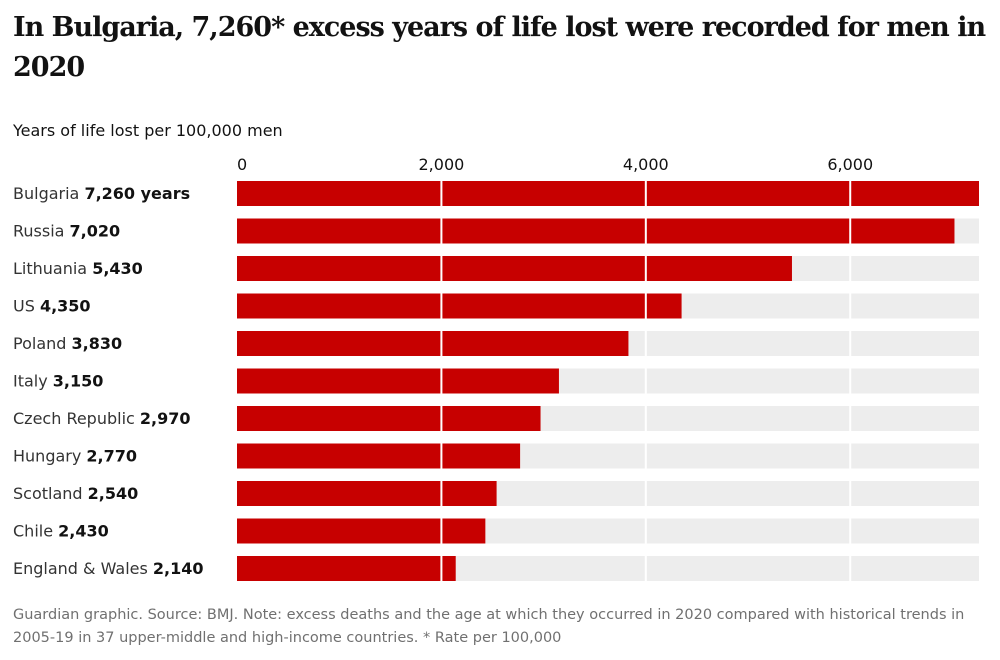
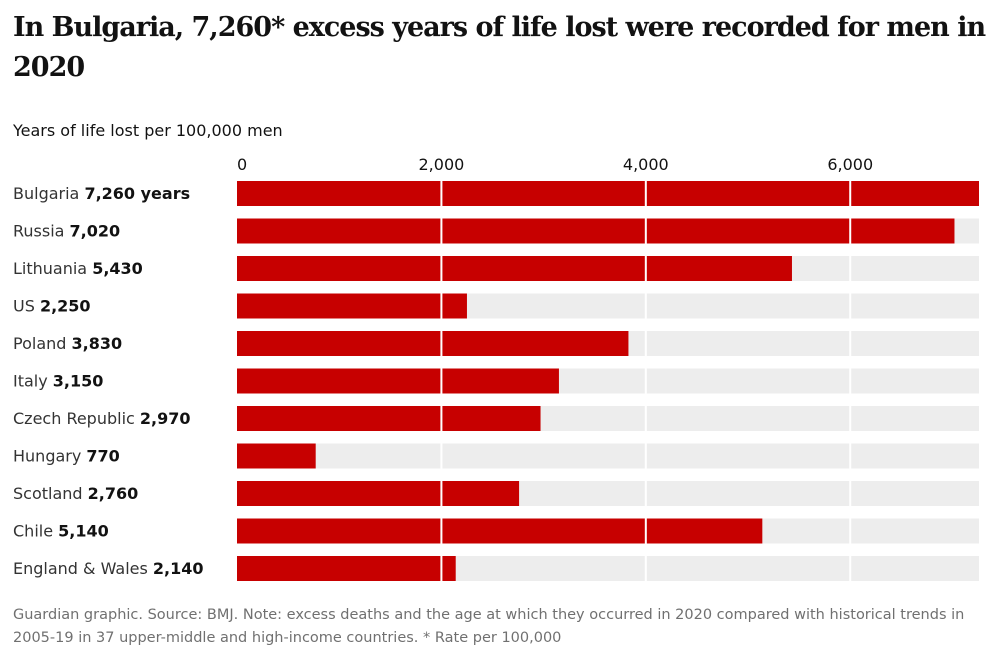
US: 4,350 -> 2,250
Hungary: 2,770 -> 770
Scotland: 2,540 -> 2,760
Chile: 2,430 -> 5,140
